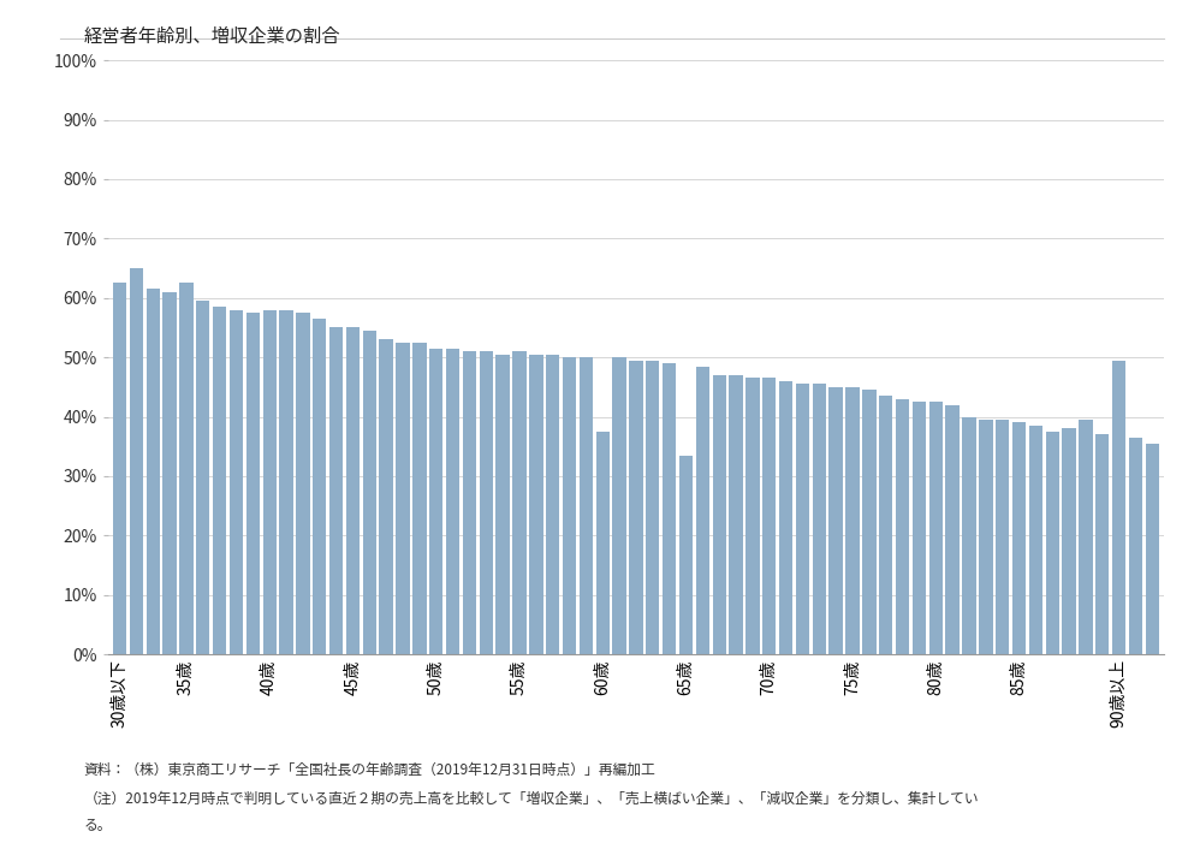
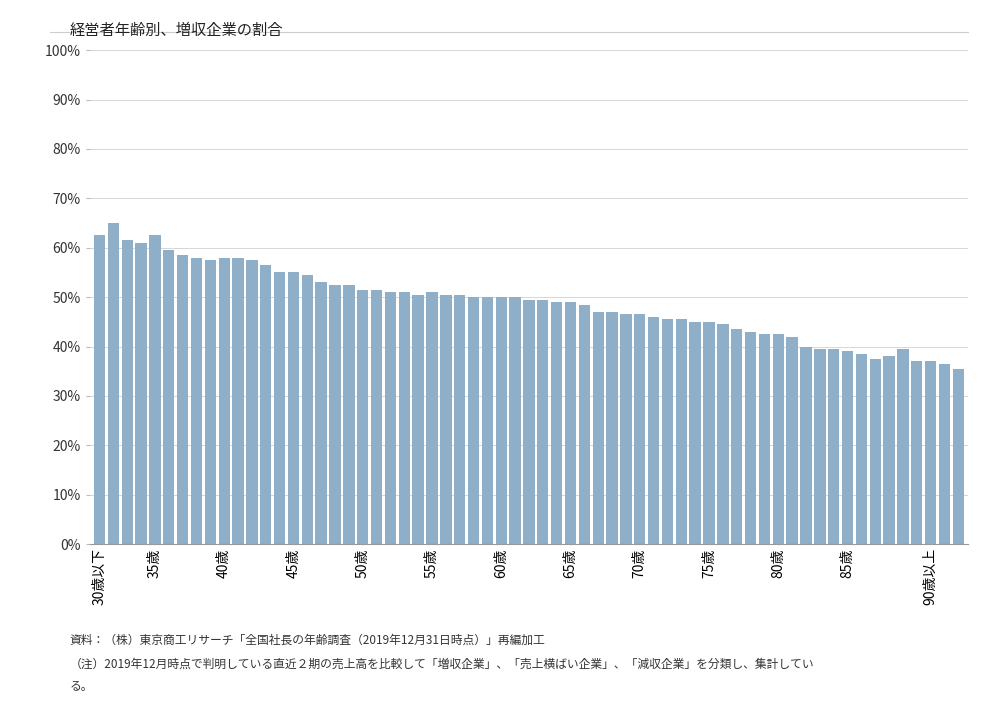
60歳: 37.5% -> 50.0%
65歳: 33.5% -> 49.0%
90歳以上: 49.5% -> 37.0%
